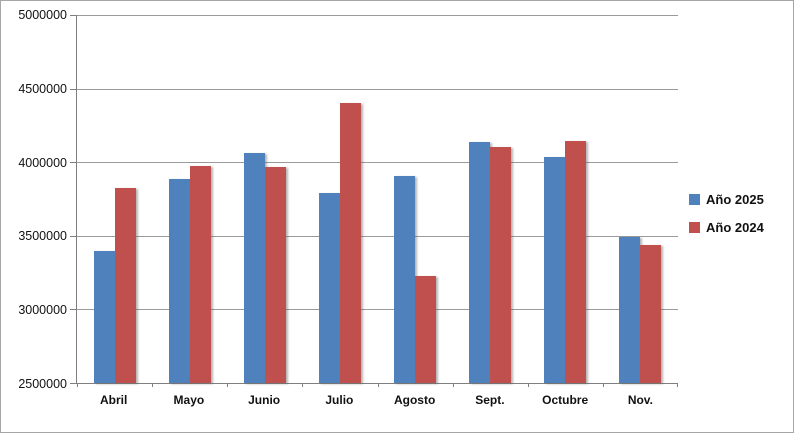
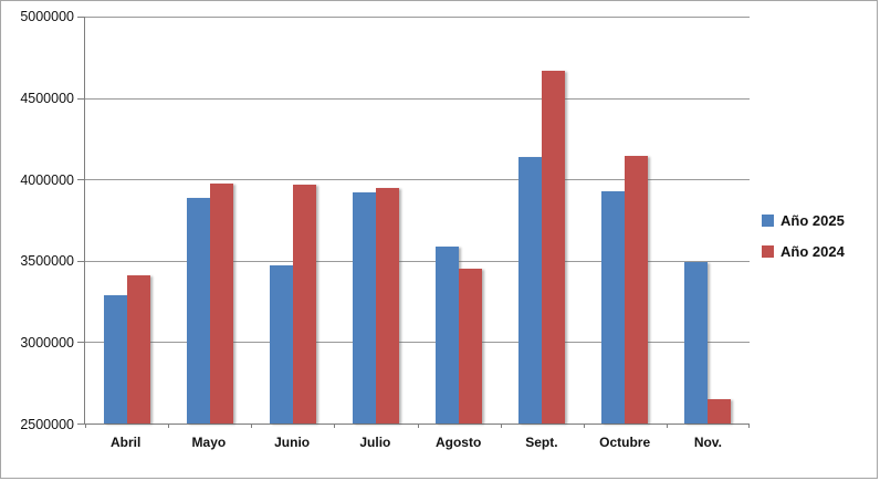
Año 2025/Abril: 3400000 -> 3290000
Año 2024/Abril: 3820000 -> 3410000
Año 2025/Junio: 4060000 -> 3470000
Año 2025/Julio: 3790000 -> 3920000
Año 2024/Julio: 4400000 -> 3950000
Año 2025/Agosto: 3900000 -> 3590000
Año 2024/Agosto: 3220000 -> 3450000
Año 2024/Sept.: 4100000 -> 4670000
Año 2025/Octubre: 4040000 -> 3930000
Año 2024/Nov.: 3440000 -> 2650000
